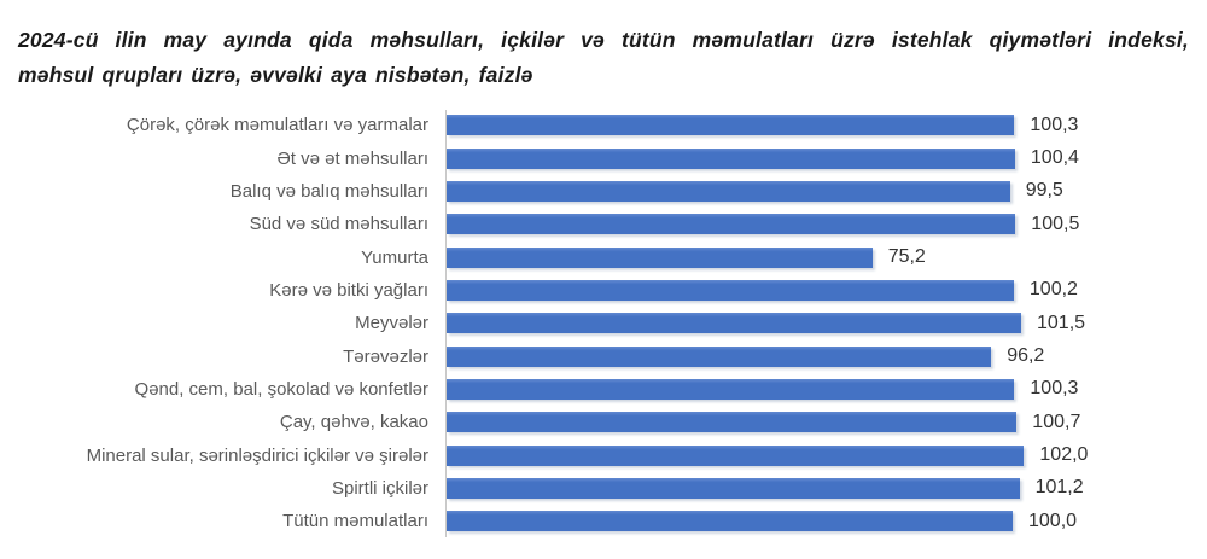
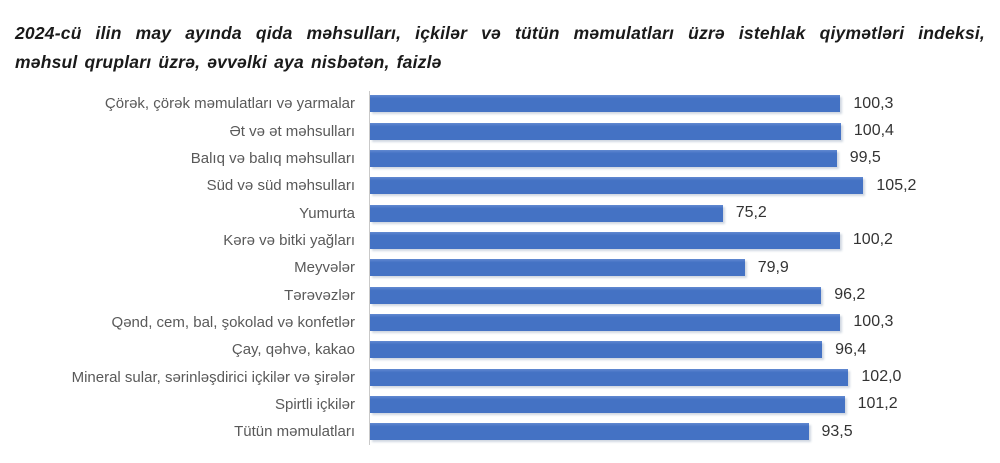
Süd və süd məhsulları: 100,5 -> 105,2
Meyvələr: 101,5 -> 79,9
Çay, qəhvə, kakao: 100,7 -> 96,4
Tütün məmulatları: 100,0 -> 93,5
